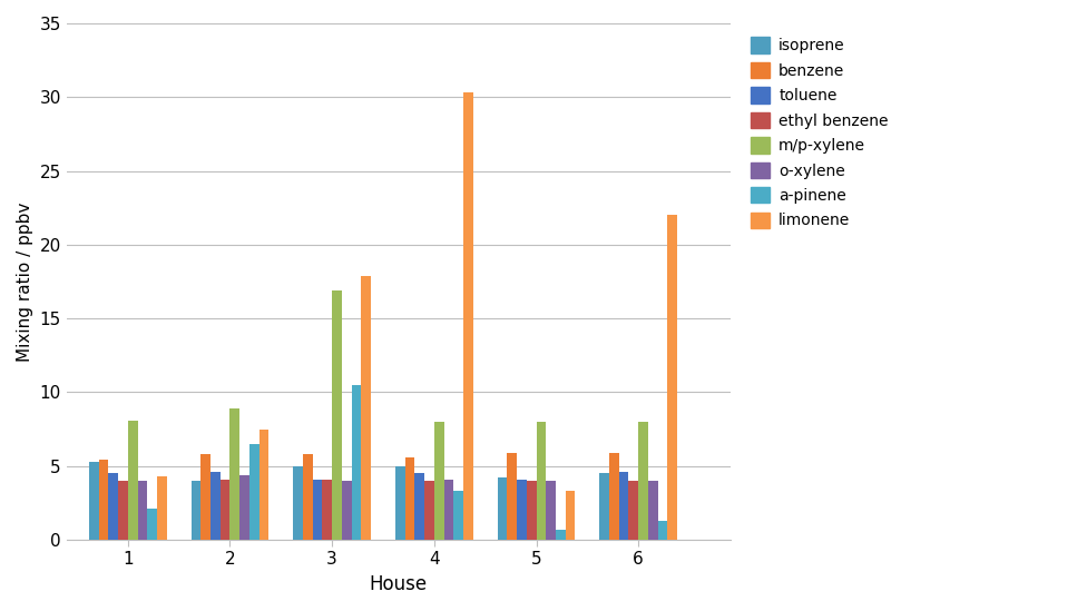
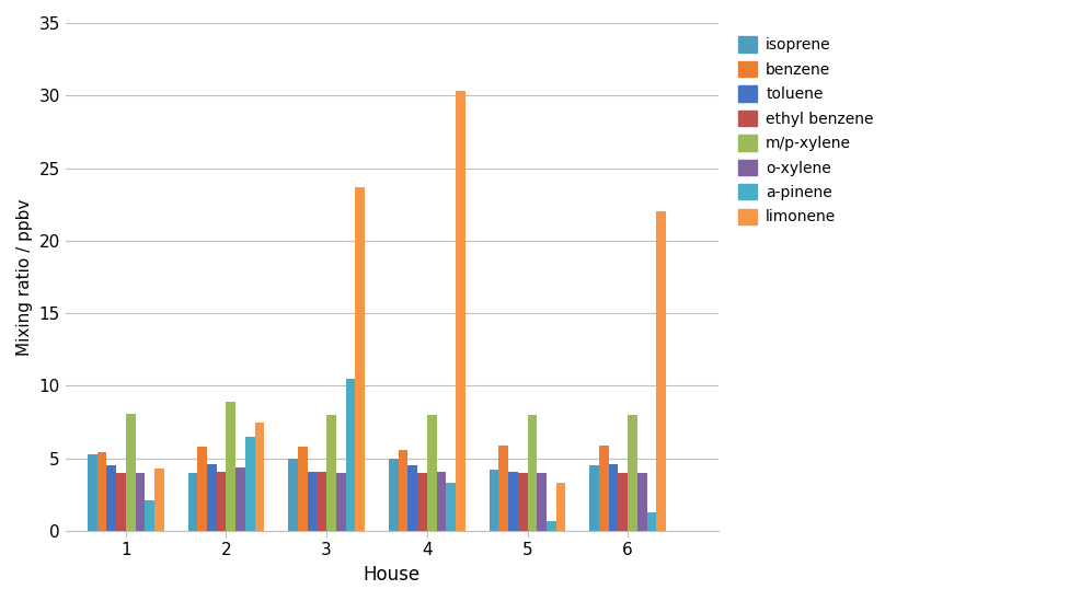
m/p-xylene/3: 16.9 -> 8.0
limonene/3: 17.9 -> 23.7
